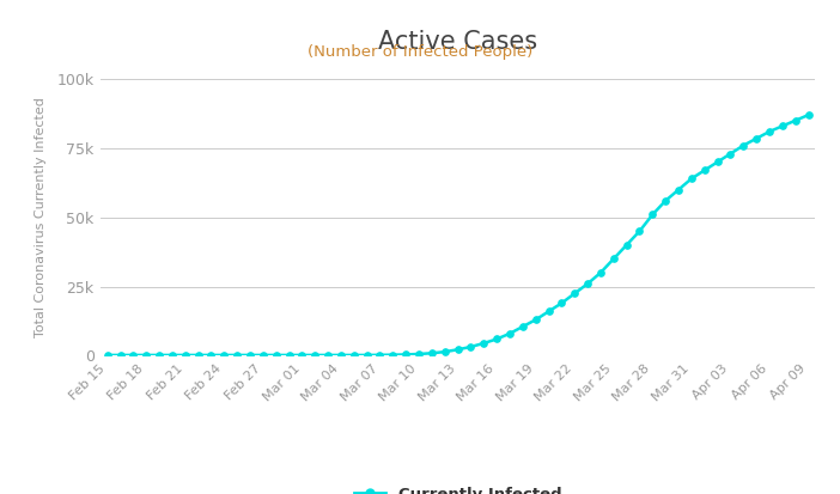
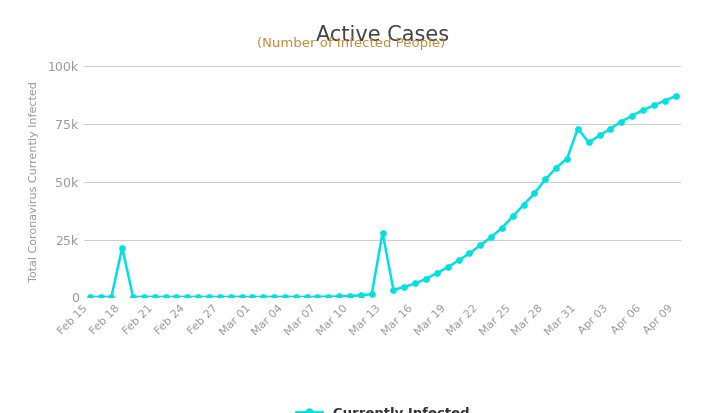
Feb 18: 0.2k -> 21.5k
Mar 13: 2.2k -> 28.0k
Mar 31: 64.0k -> 73.0k
